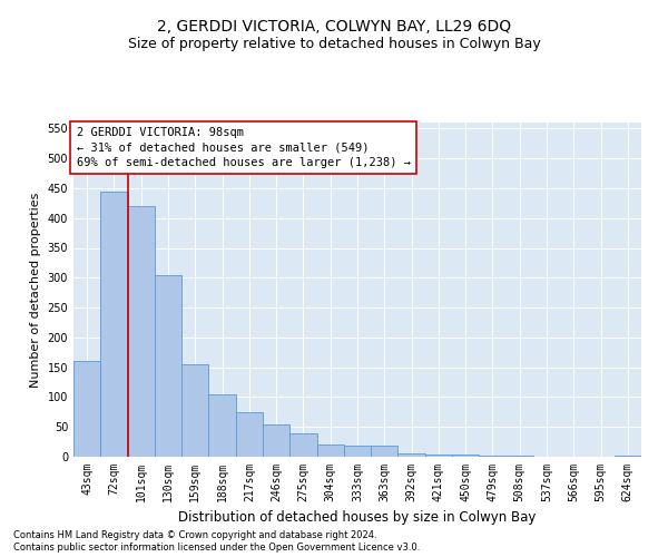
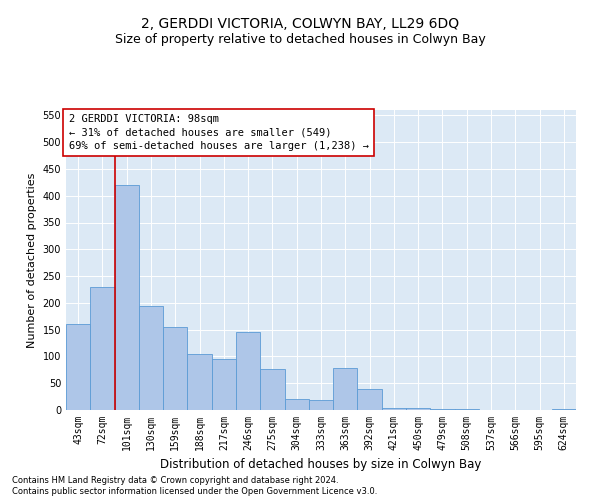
72sqm: 445 -> 230
130sqm: 305 -> 194
217sqm: 75 -> 96
246sqm: 55 -> 146
275sqm: 40 -> 76
363sqm: 18 -> 78
392sqm: 5 -> 40
